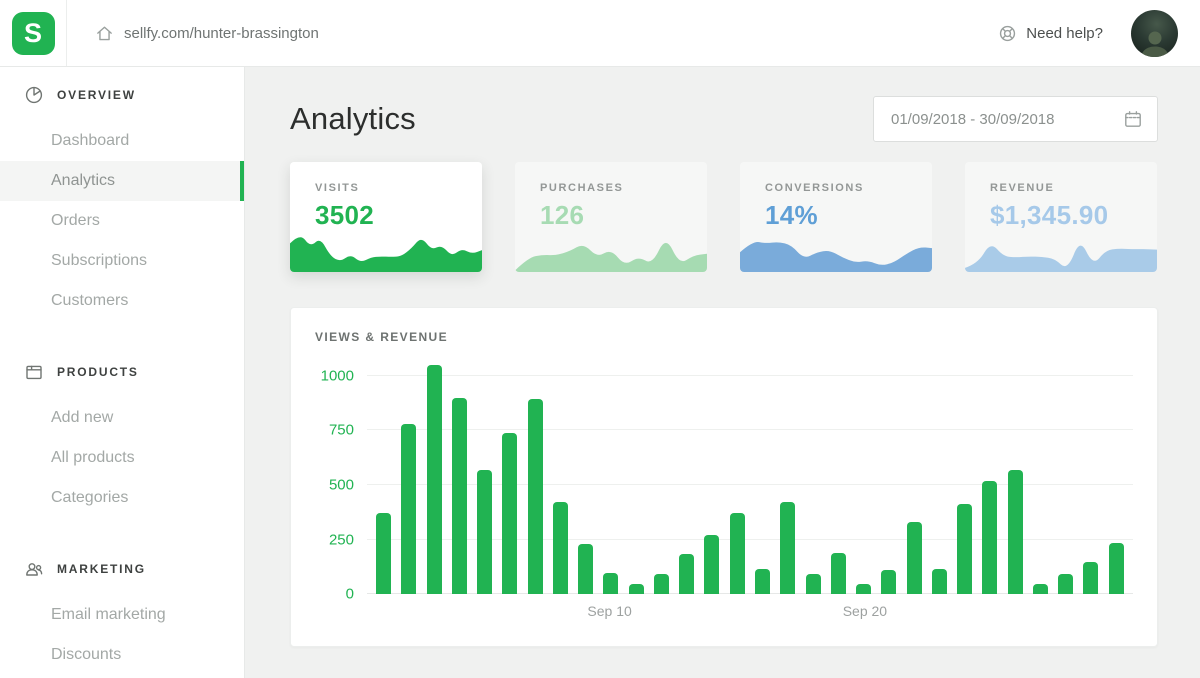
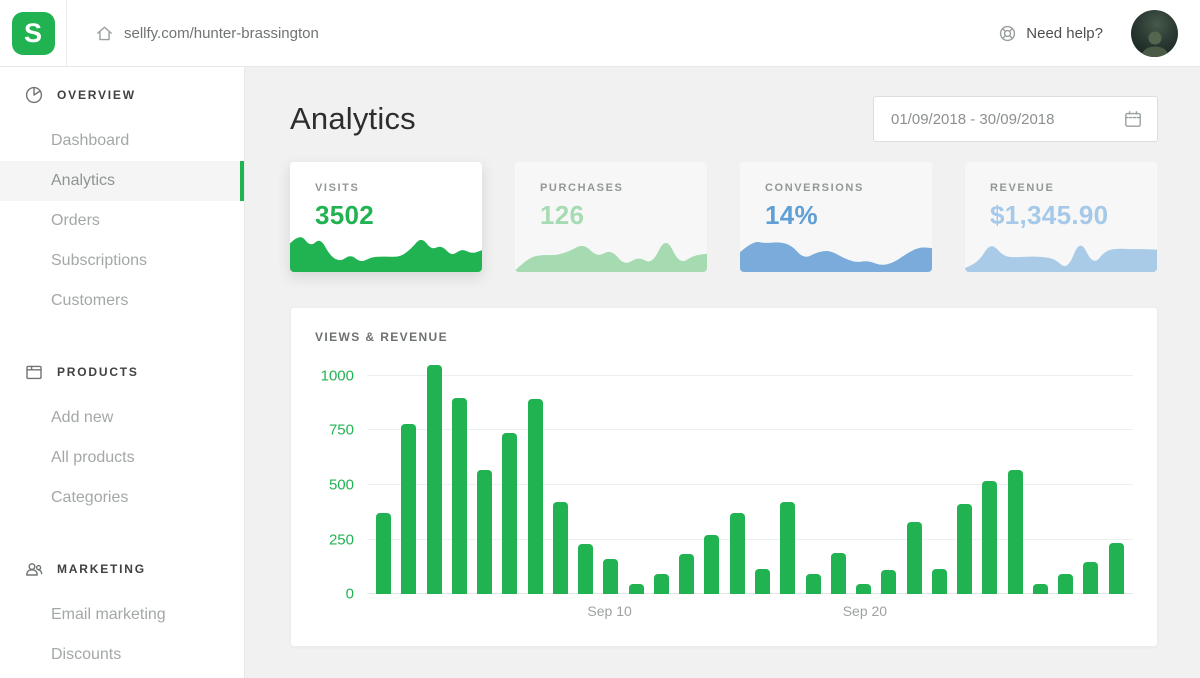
Sep 10: 100 -> 160
